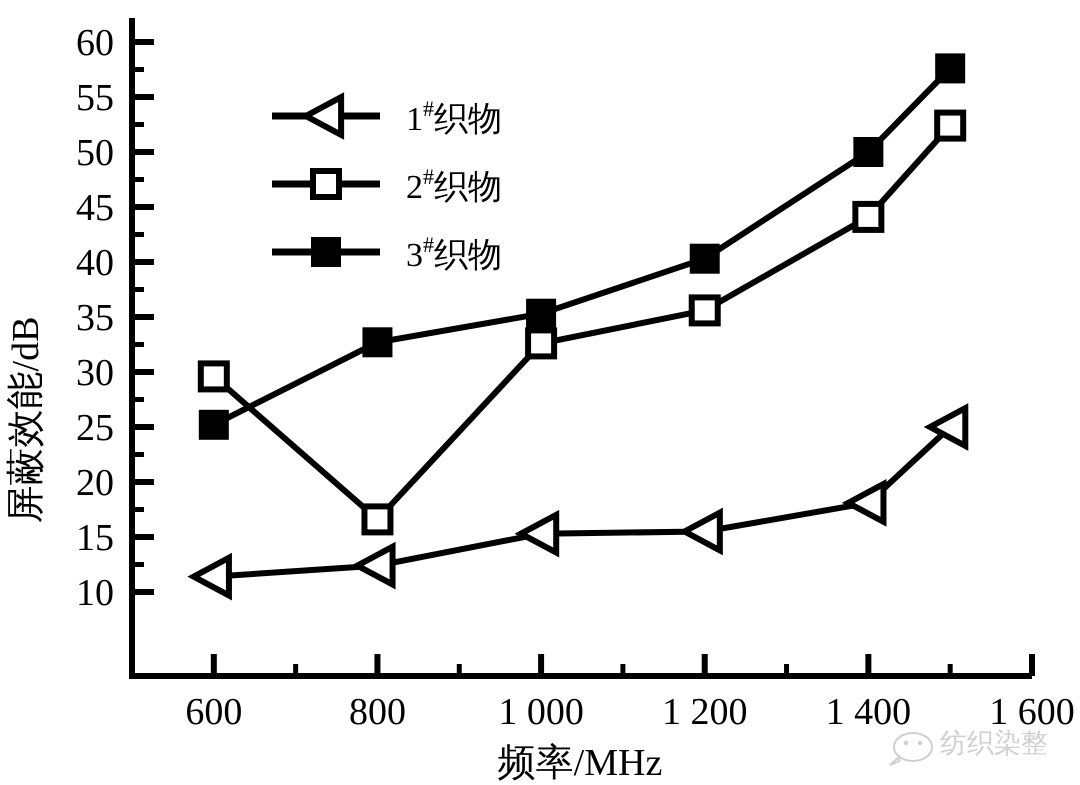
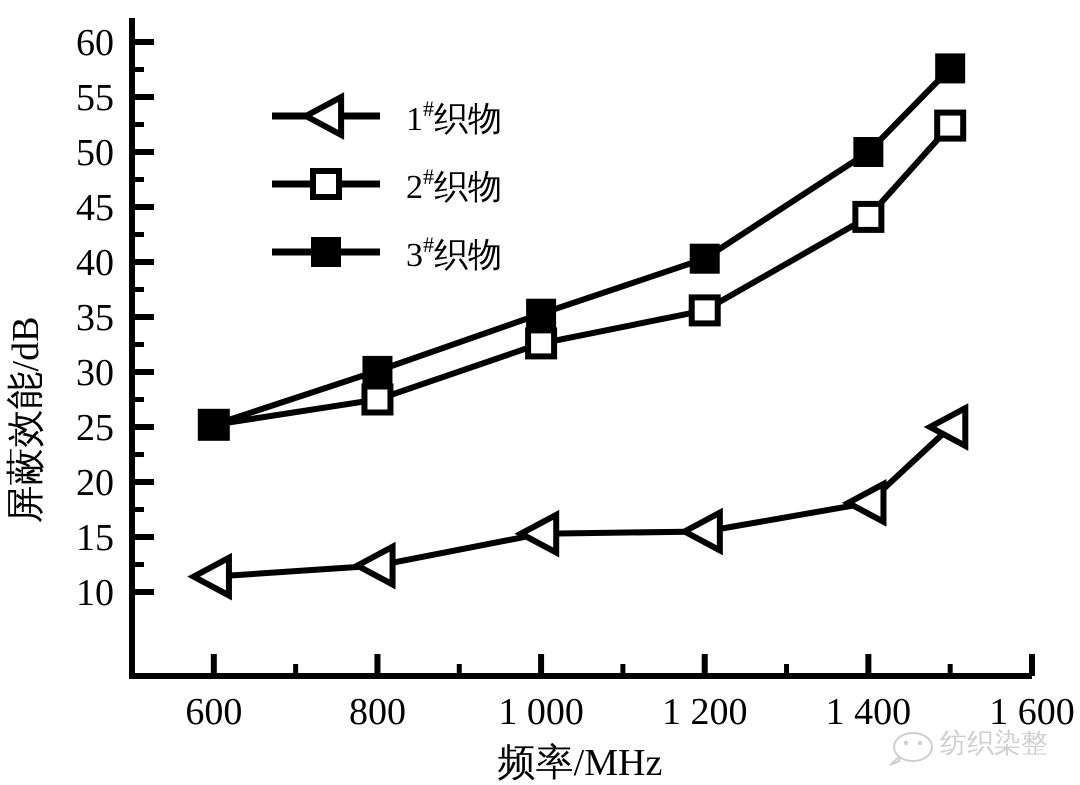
2#织物/600: 29.6 -> 25.2
2#织物/800: 16.6 -> 27.5
3#织物/800: 32.7 -> 30.1
